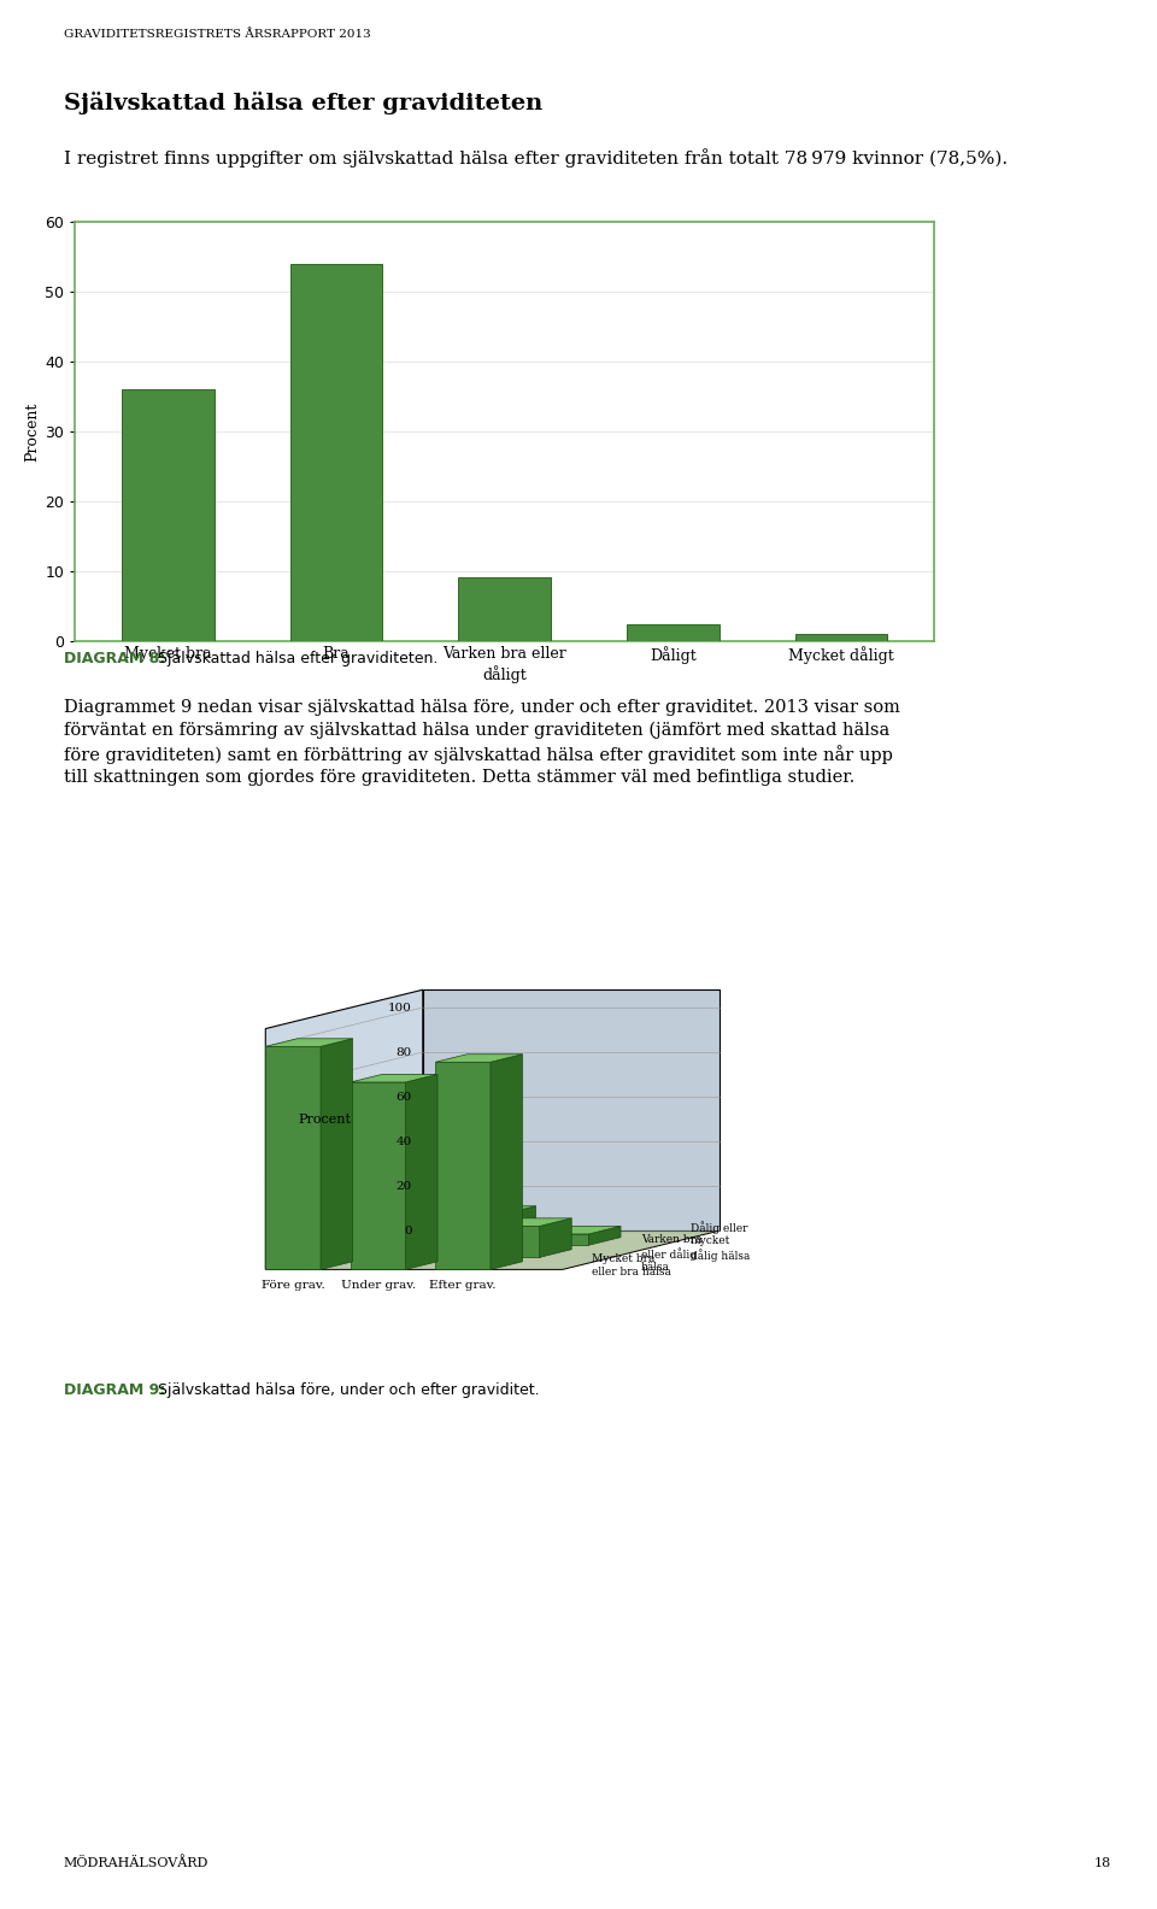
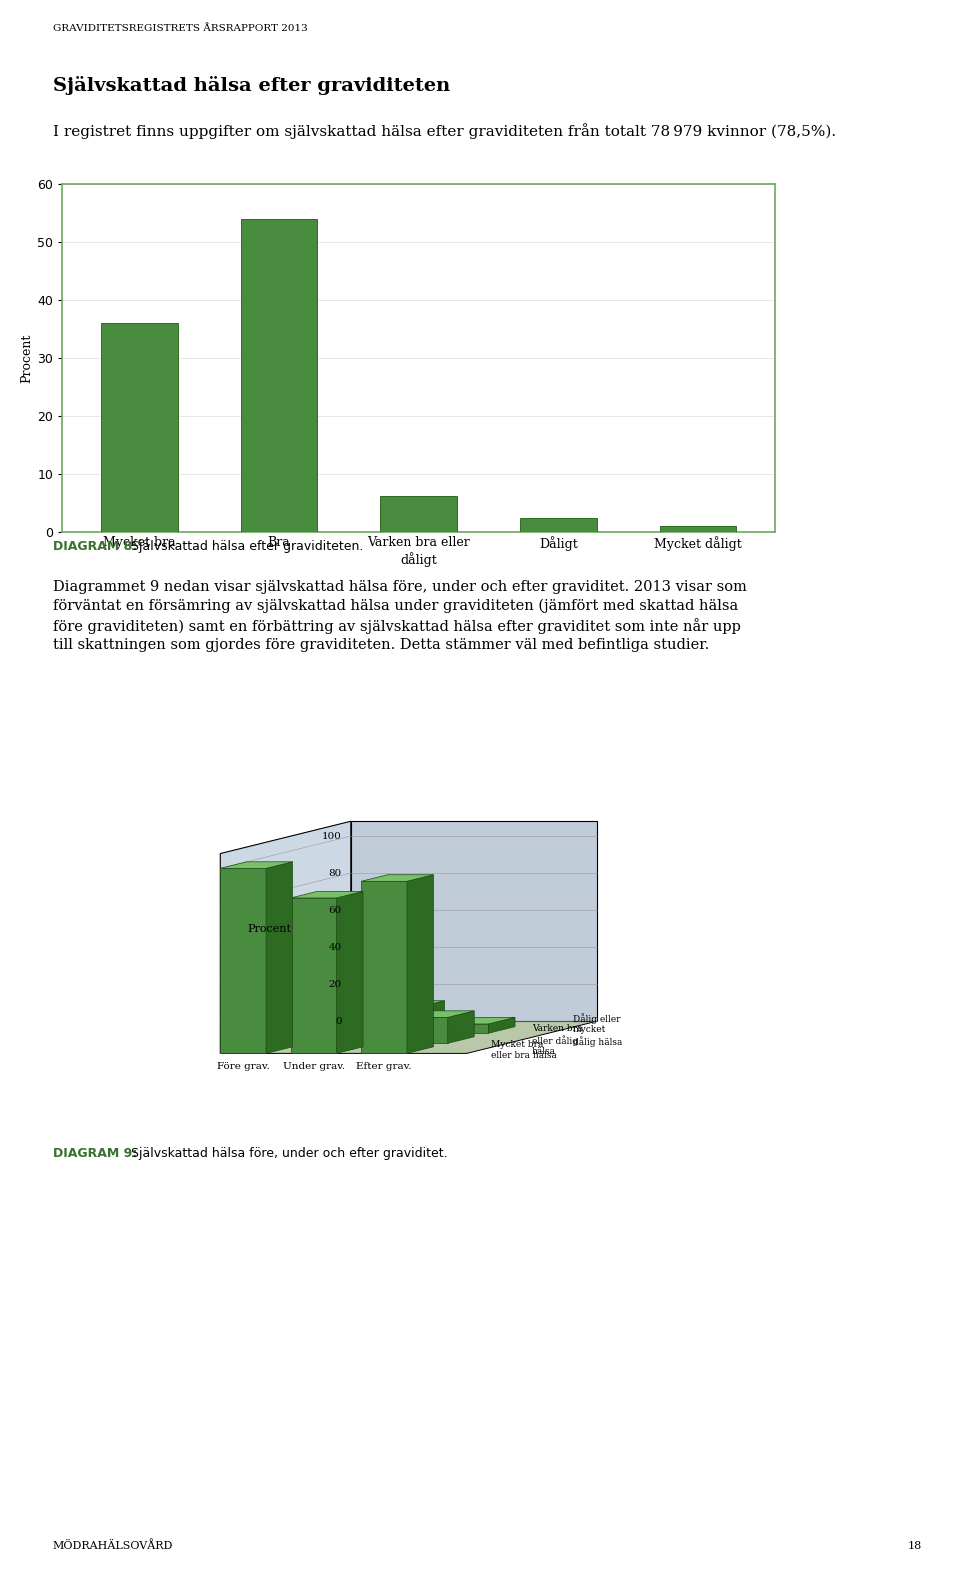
Varken bra eller dåligt: 9.2 -> 6.2
